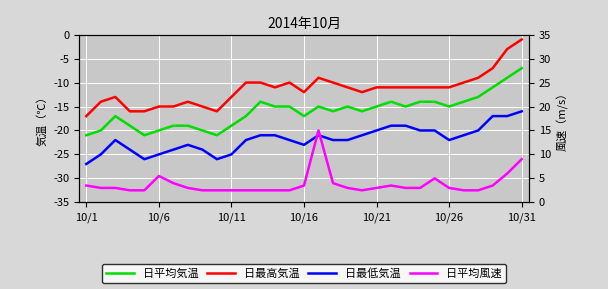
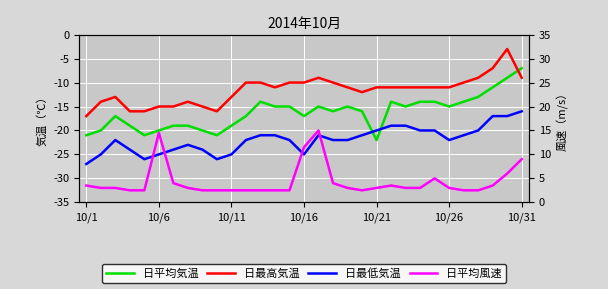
日平均風速/10/6: 5.5 -> 14.5
日最高気温/10/16: -12 -> -10
日最低気温/10/16: -23 -> -25
日平均風速/10/16: 3.5 -> 11.5
日平均気温/10/21: -15 -> -22
日最高気温/10/31: -1 -> -9
